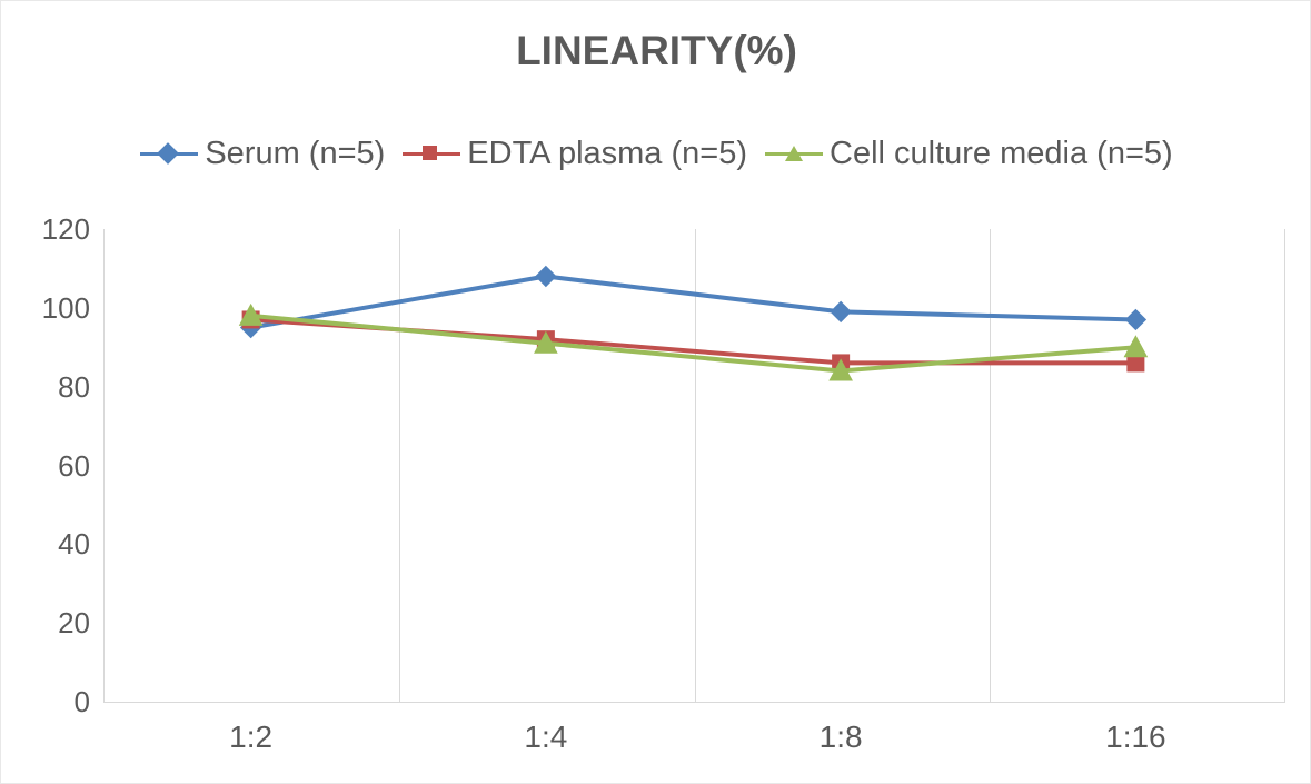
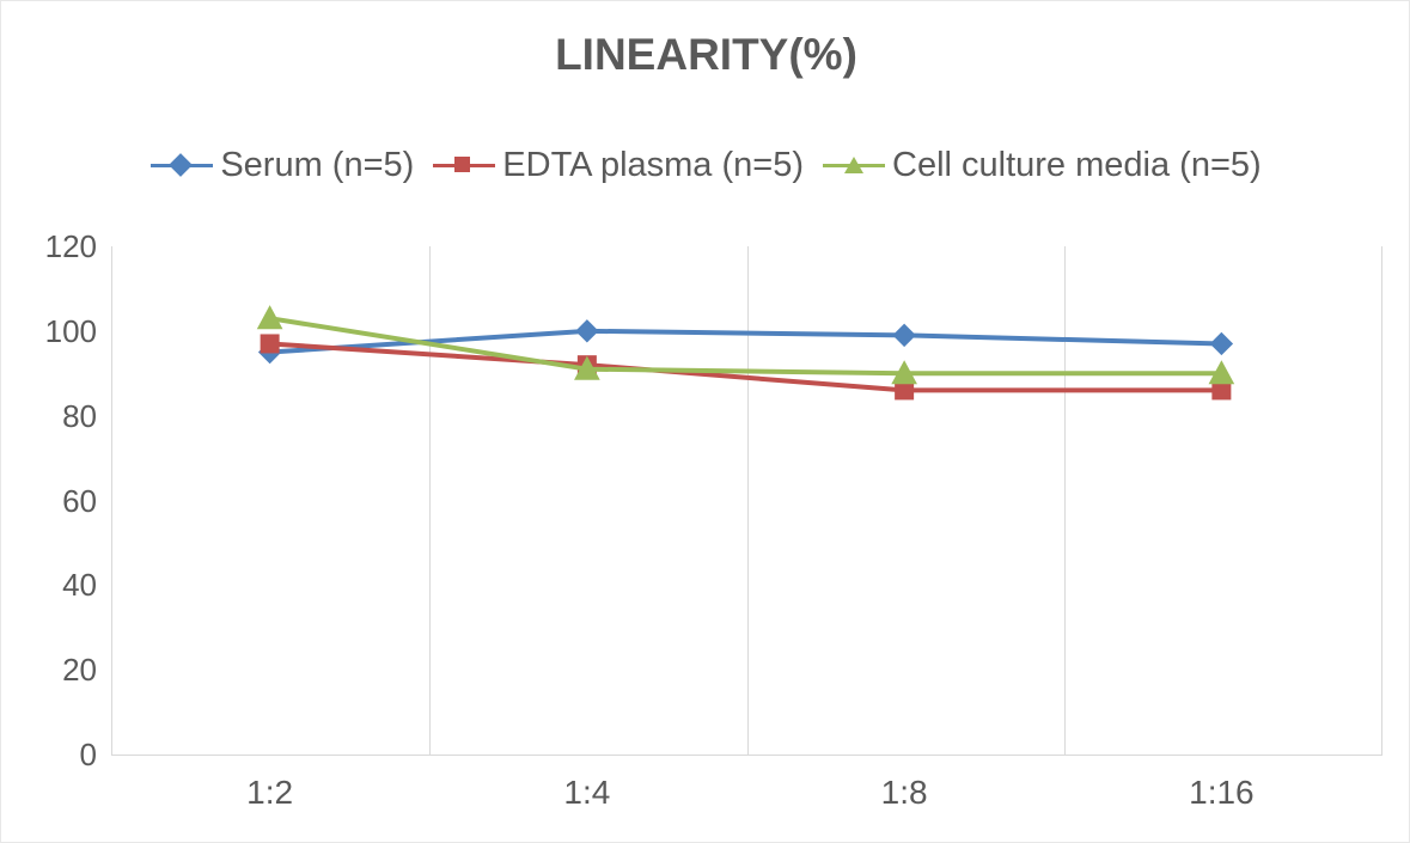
Cell culture media (n=5)/1:2: 98 -> 103
Serum (n=5)/1:4: 108 -> 100
Cell culture media (n=5)/1:8: 84 -> 90
